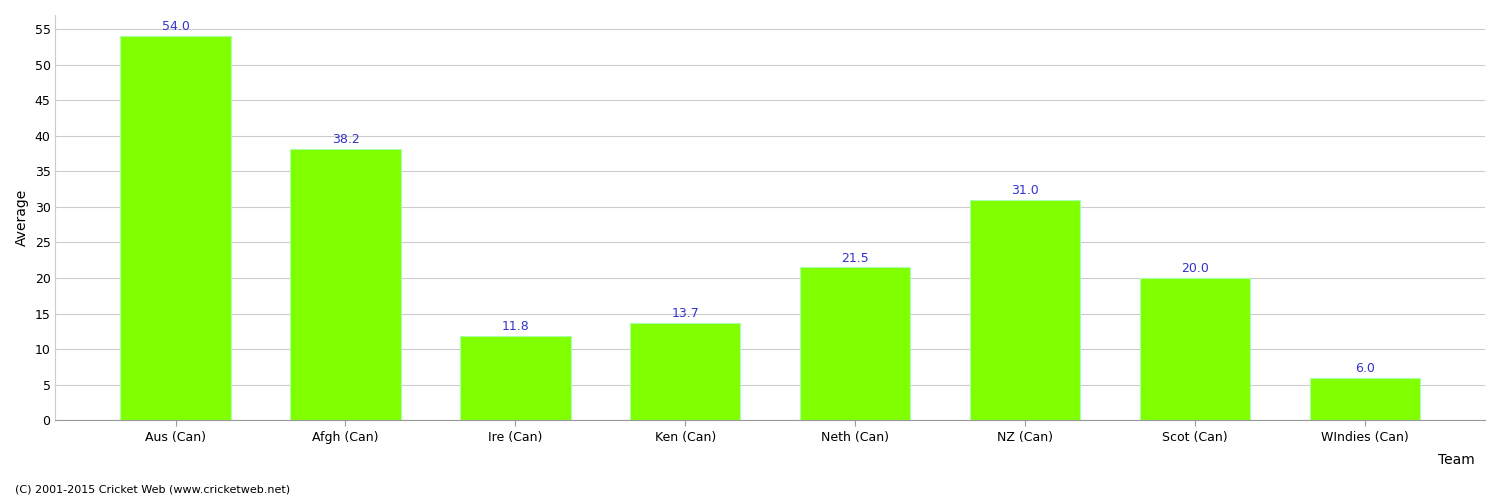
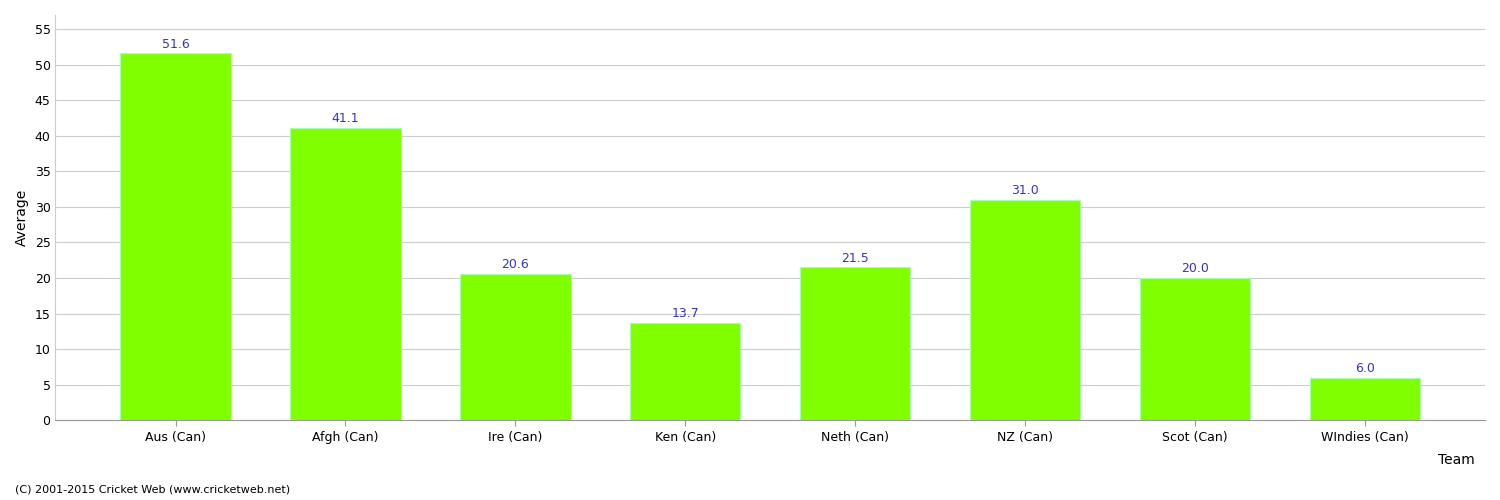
Aus (Can): 54.0 -> 51.6
Afgh (Can): 38.2 -> 41.1
Ire (Can): 11.8 -> 20.6
